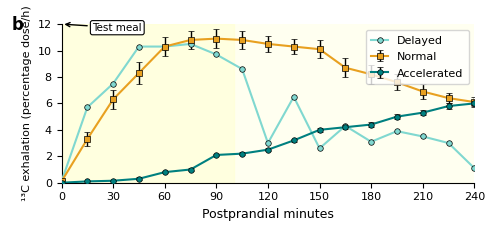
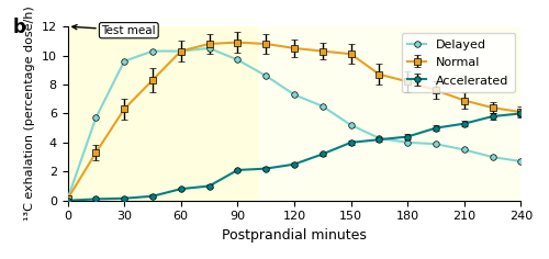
Delayed/30: 7.5 -> 9.6
Delayed/120: 3.0 -> 7.3
Delayed/150: 2.6 -> 5.2
Delayed/180: 3.1 -> 4.0
Delayed/240: 1.1 -> 2.7
